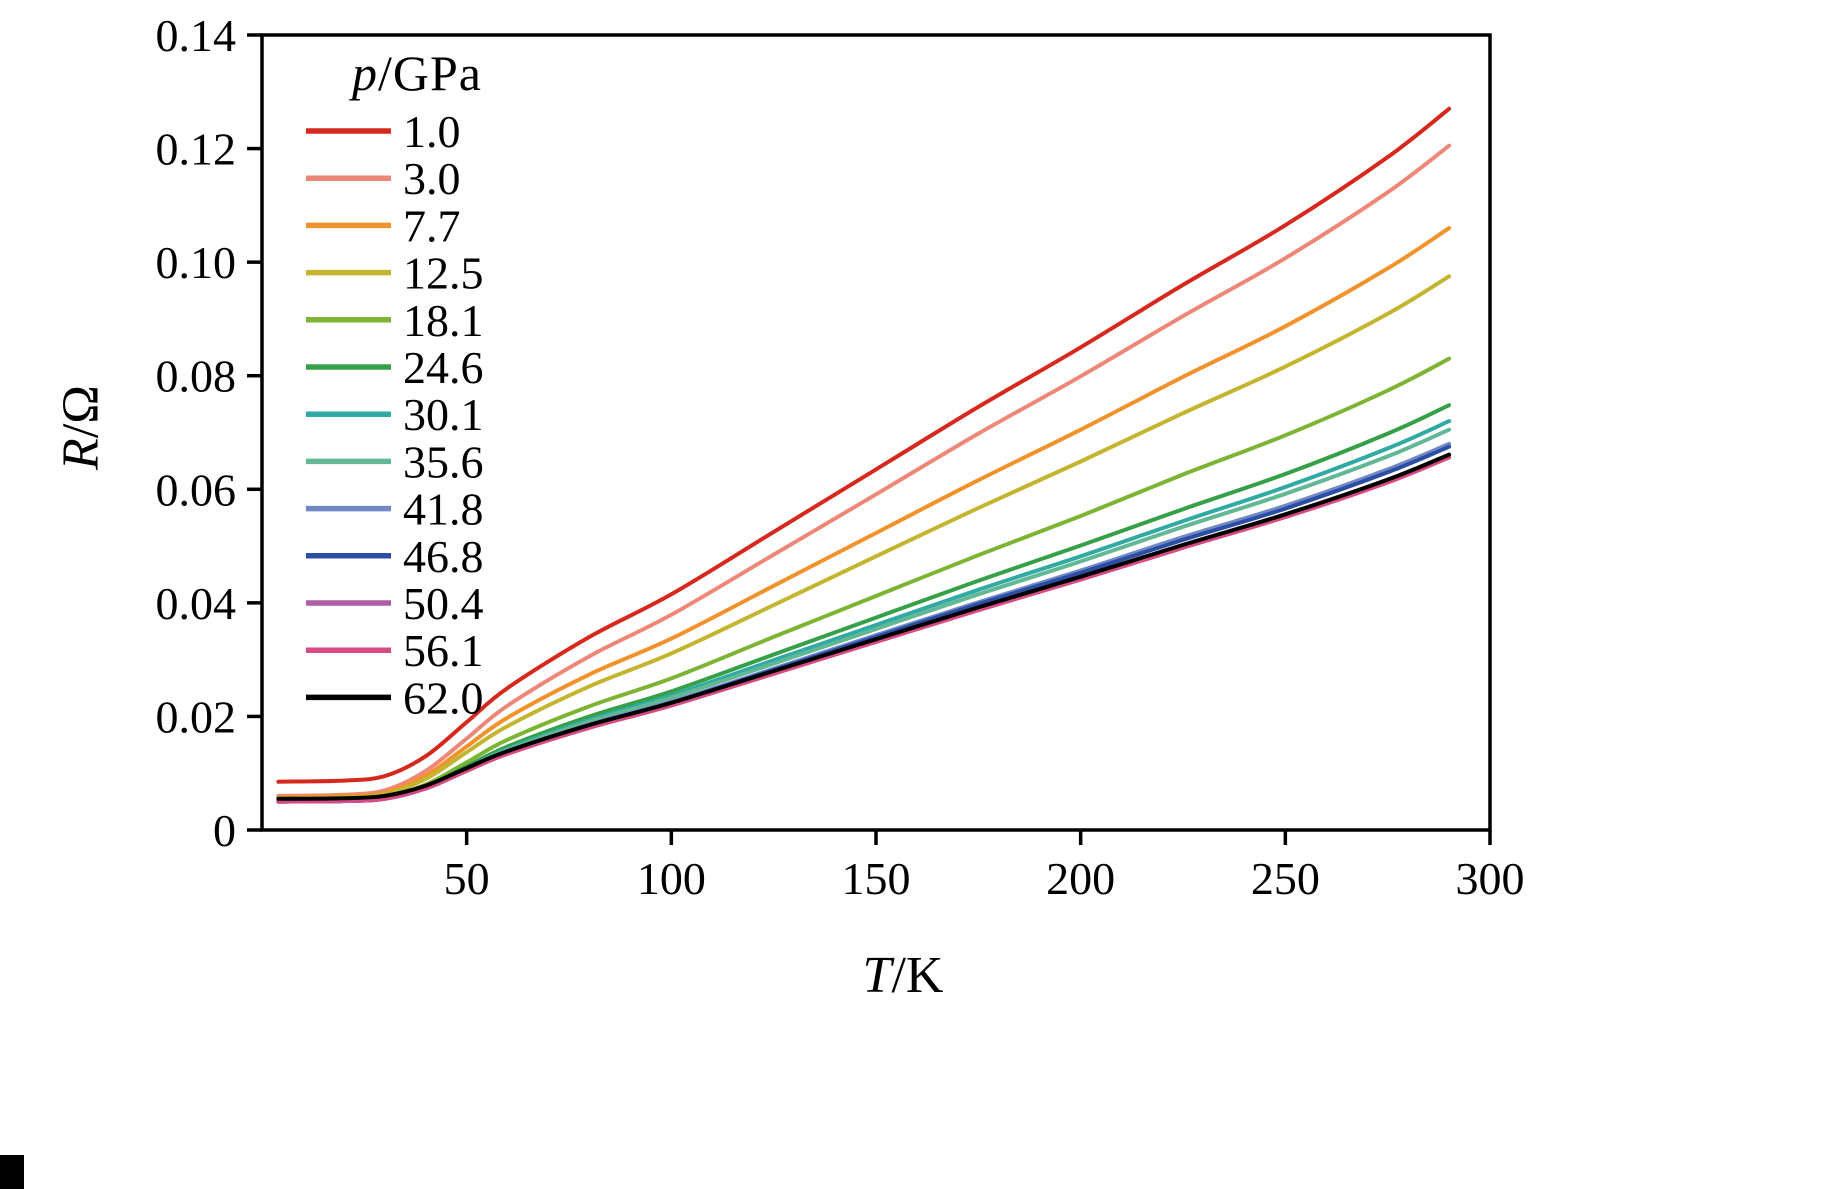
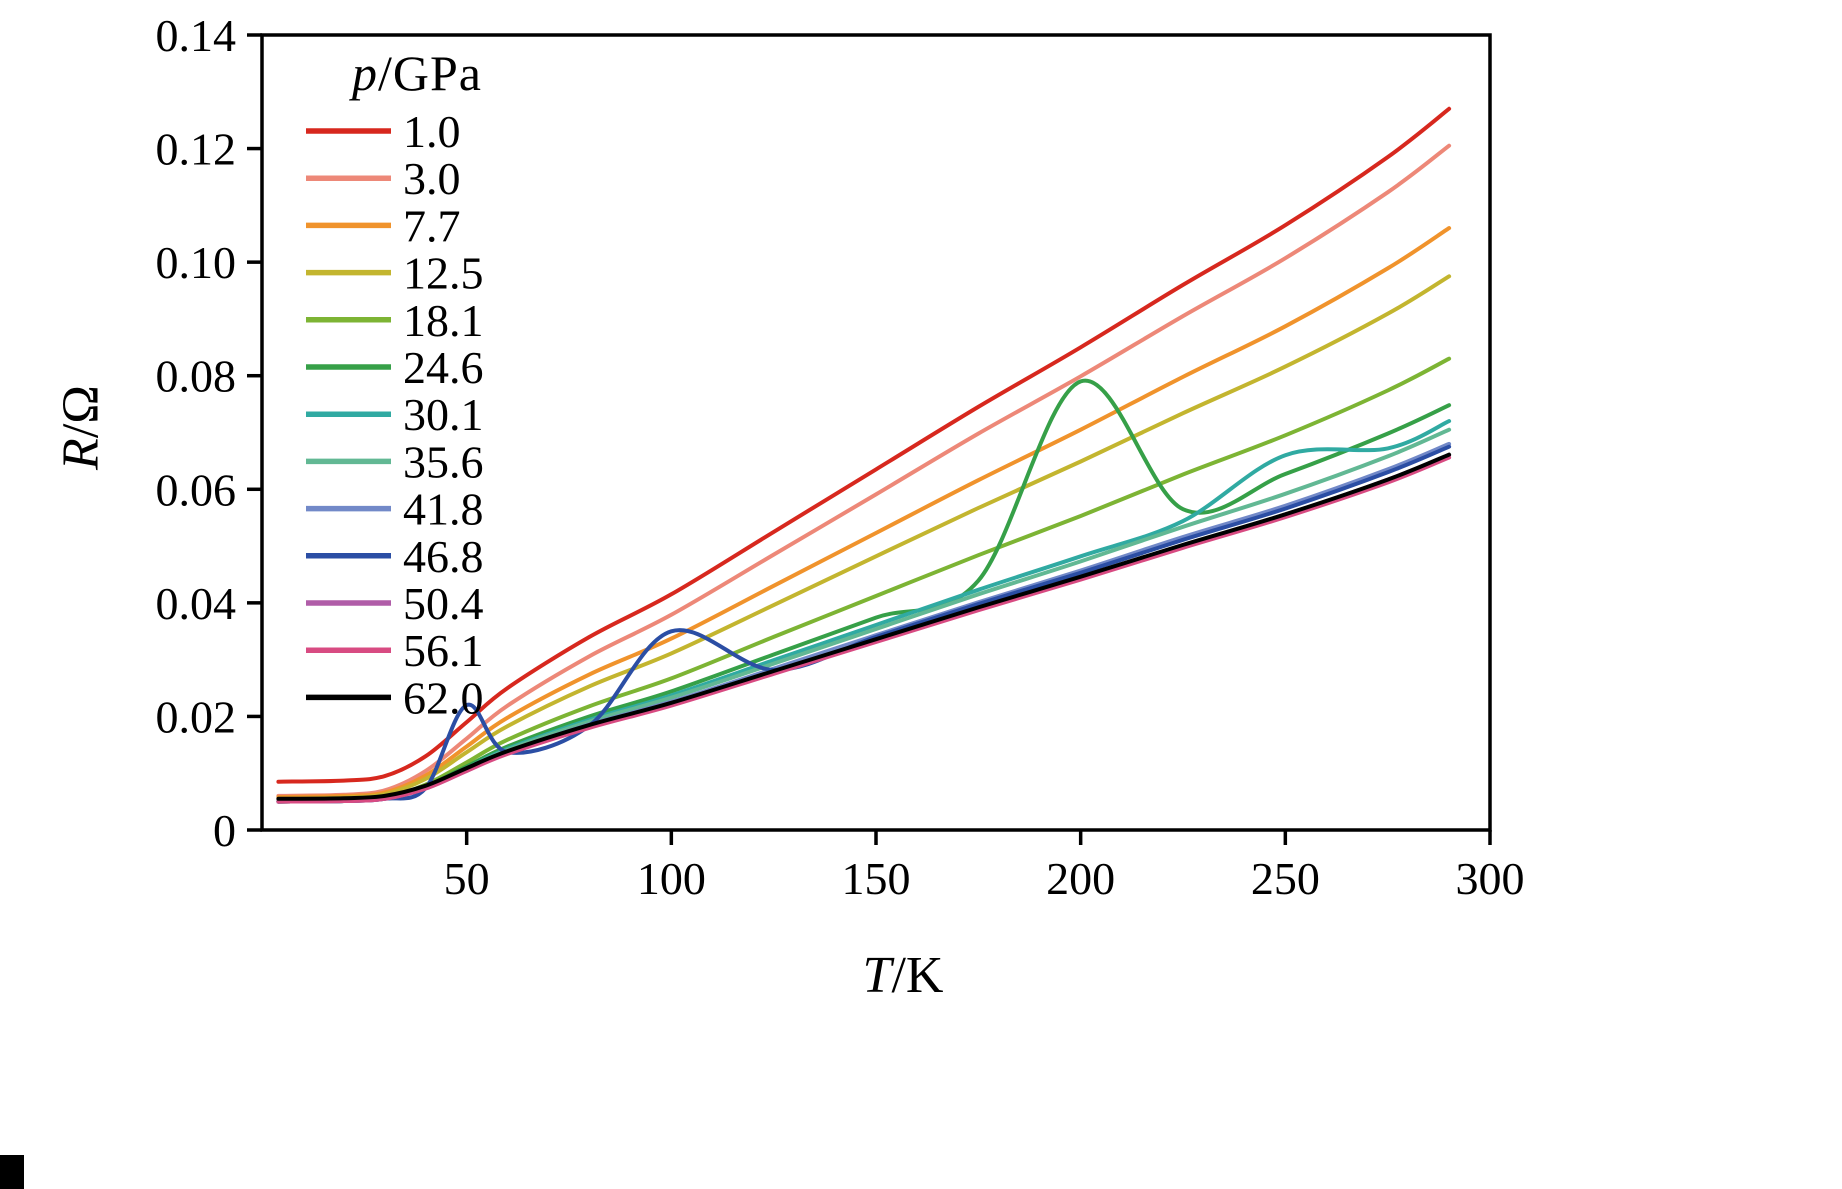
46.8/50: 0.011 -> 0.022
46.8/100: 0.022 -> 0.035
24.6/200: 0.050 -> 0.079
30.1/250: 0.060 -> 0.066
